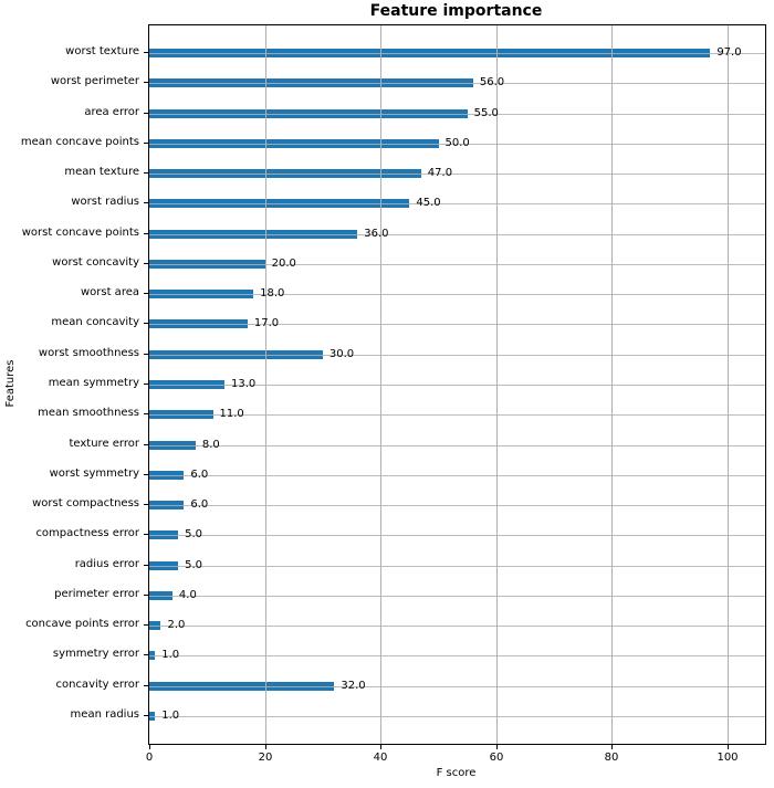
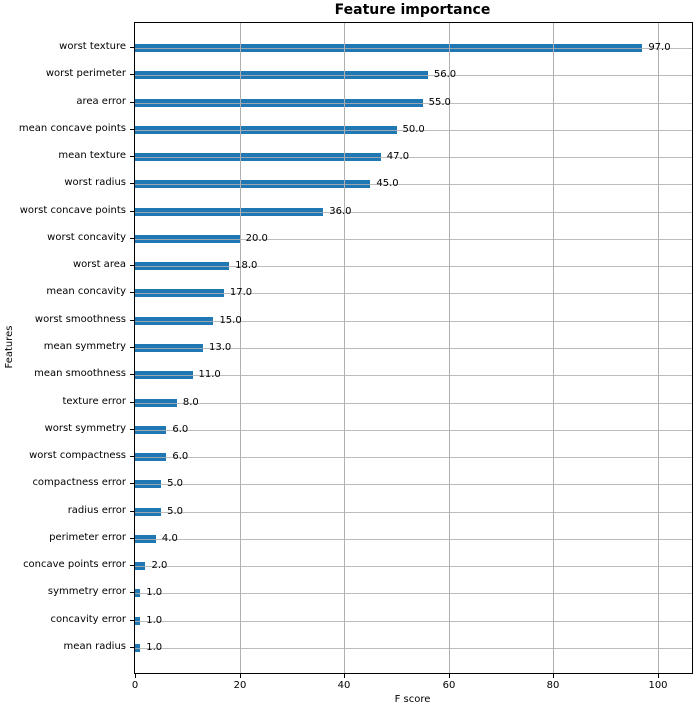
worst smoothness: 30.0 -> 15.0
concavity error: 32.0 -> 1.0
